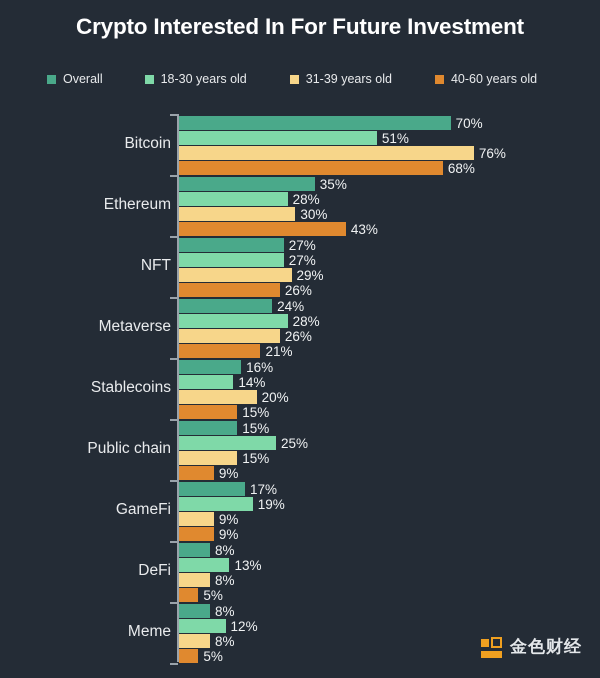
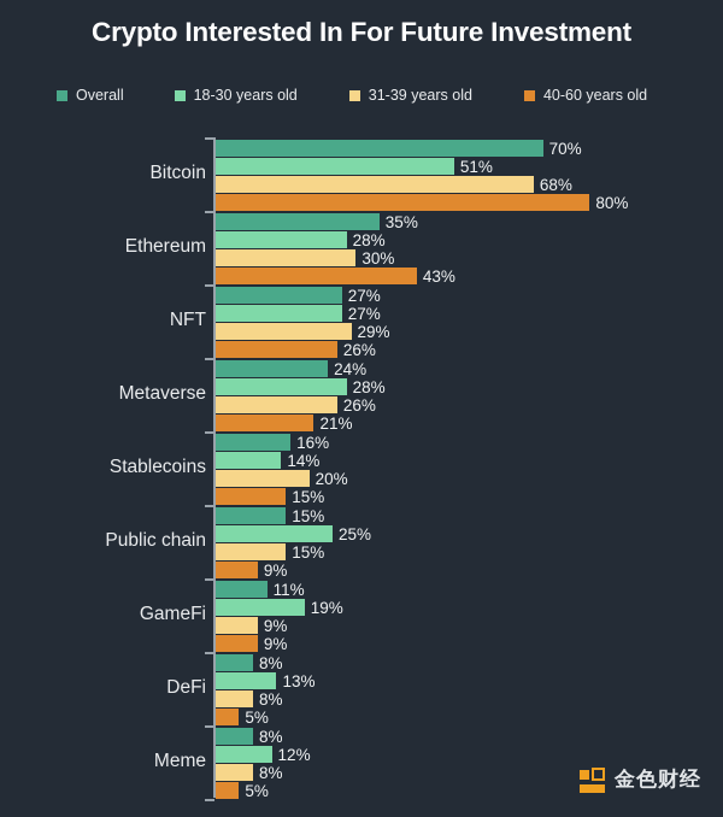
31-39 years old/Bitcoin: 76% -> 68%
40-60 years old/Bitcoin: 68% -> 80%
Overall/GameFi: 17% -> 11%
